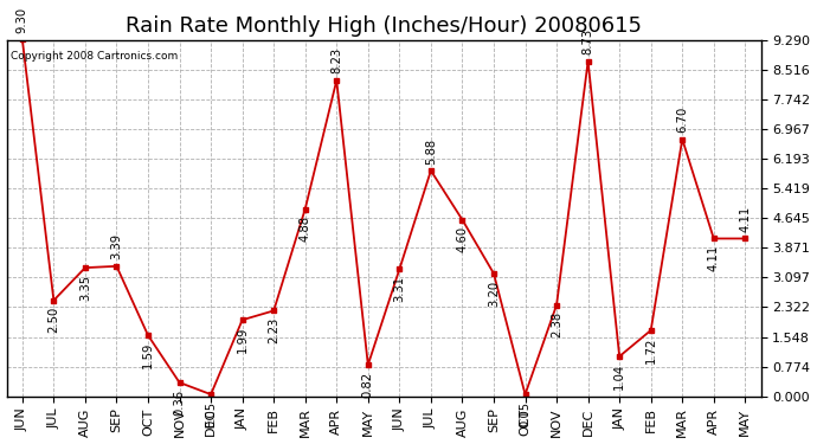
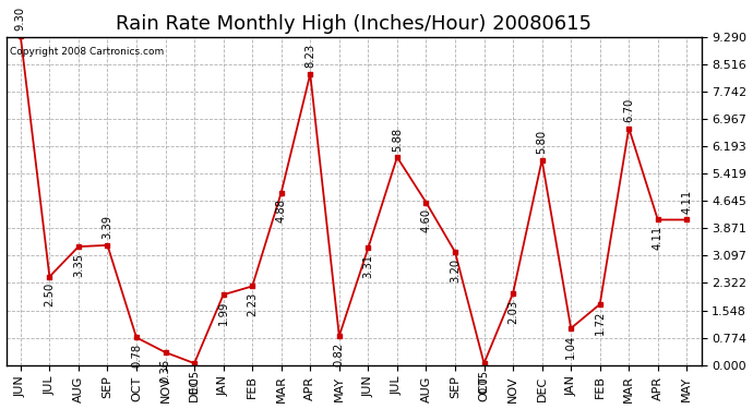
OCT: 1.59 -> 0.78
NOV: 2.38 -> 2.03
DEC: 8.73 -> 5.80
